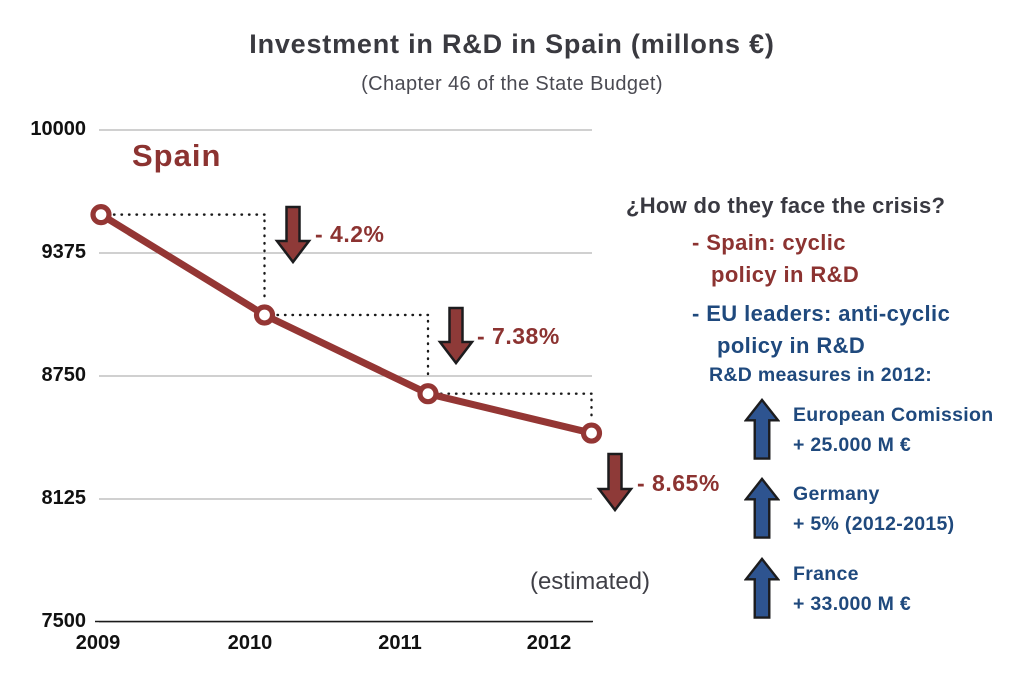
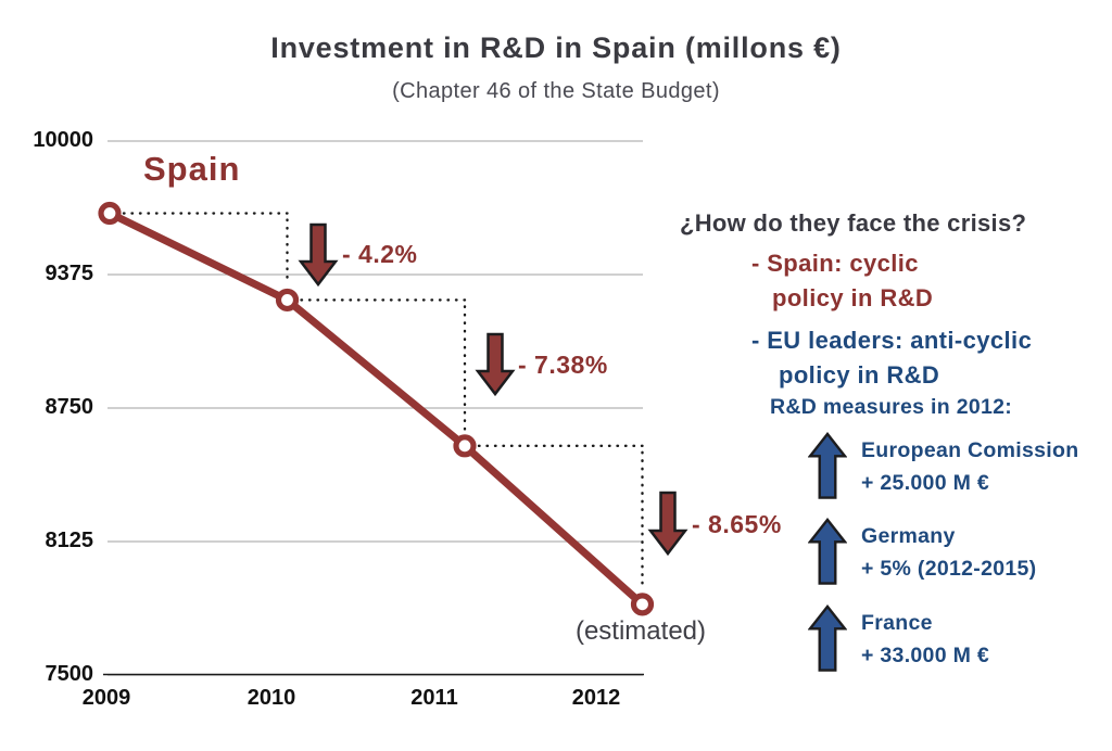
2009: 9570 -> 9660
2010: 9060 -> 9260
2011: 8660 -> 8570
2012: 8460 -> 7830
